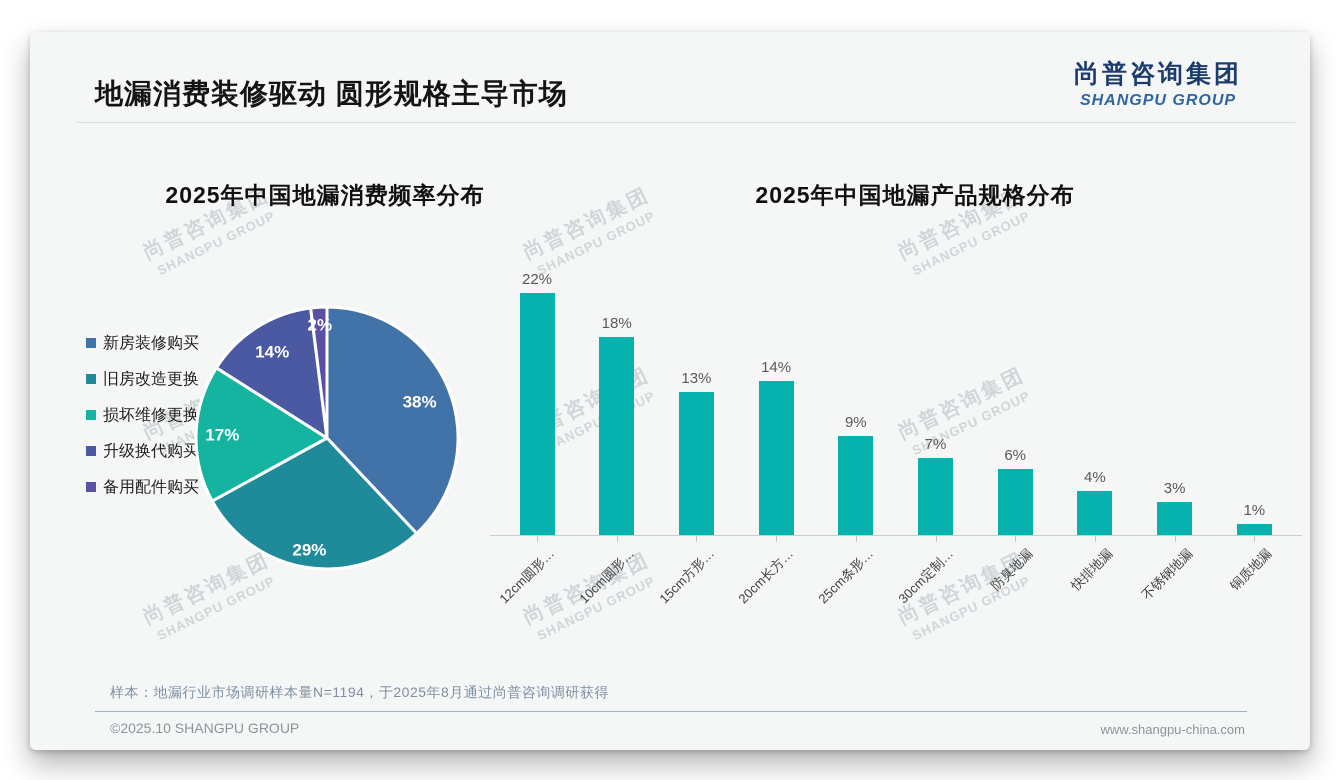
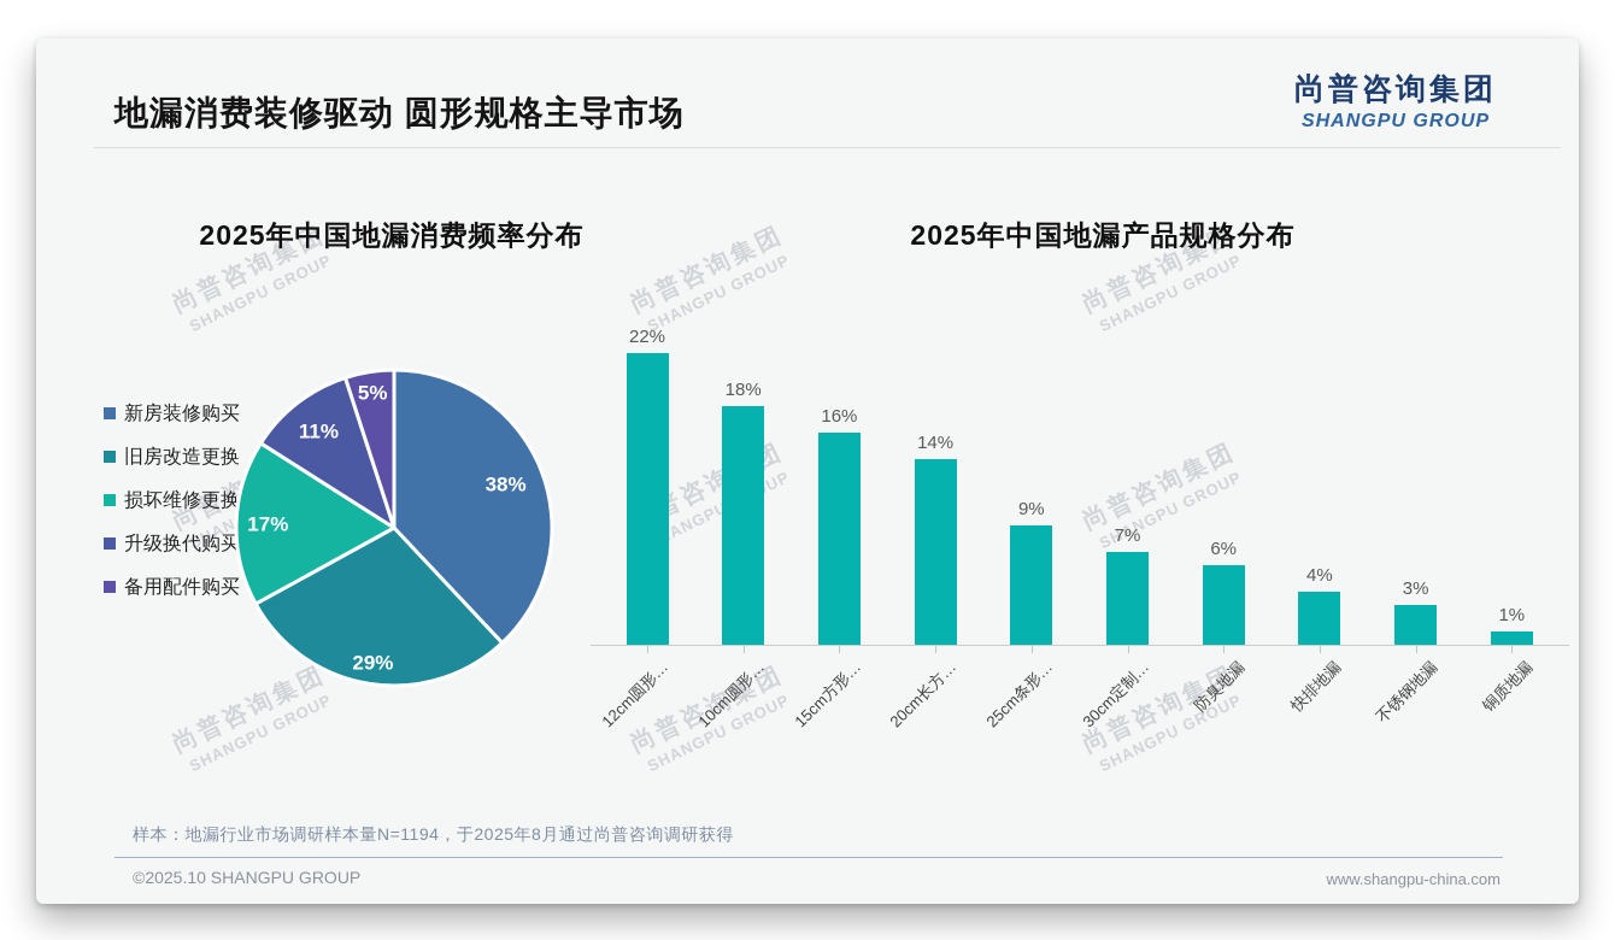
2025年中国地漏消费频率分布/升级换代购买: 14% -> 11%
2025年中国地漏消费频率分布/备用配件购买: 2% -> 5%
2025年中国地漏产品规格分布/15cm方形…: 13% -> 16%
